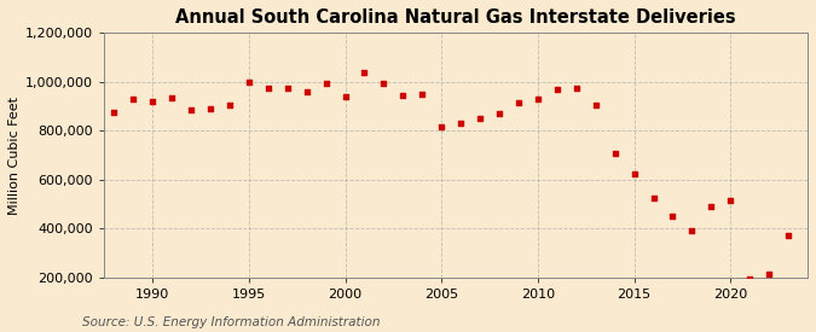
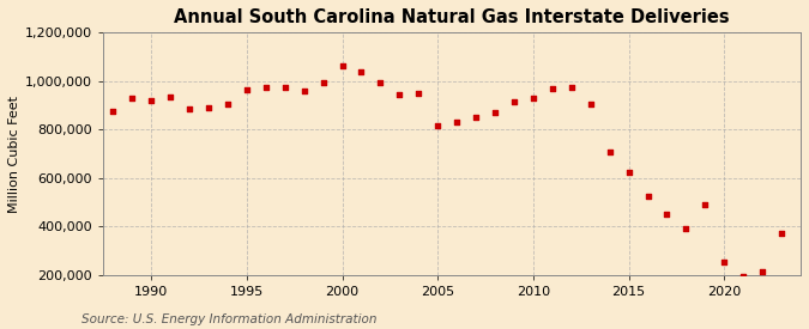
1995: 1,000,000 -> 965,000
2000: 940,000 -> 1,065,000
2020: 515,000 -> 255,000
